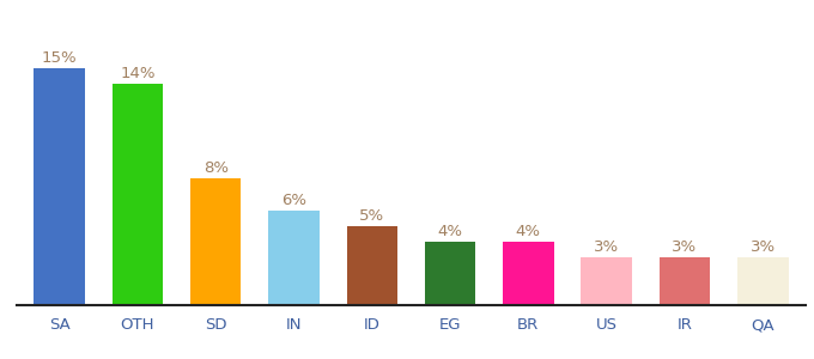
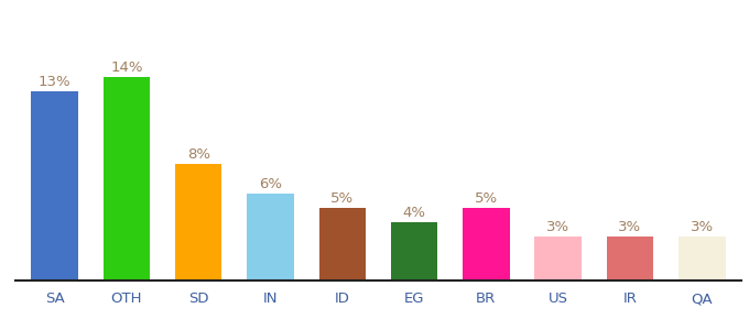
SA: 15% -> 13%
BR: 4% -> 5%
